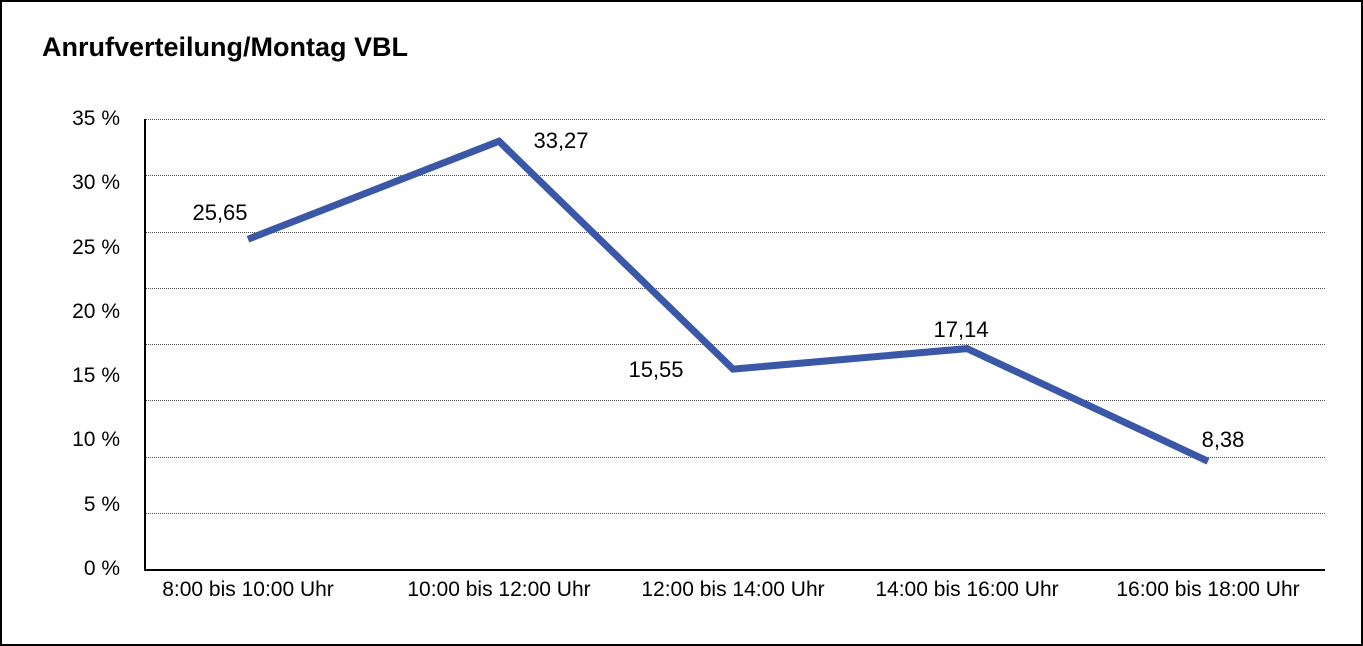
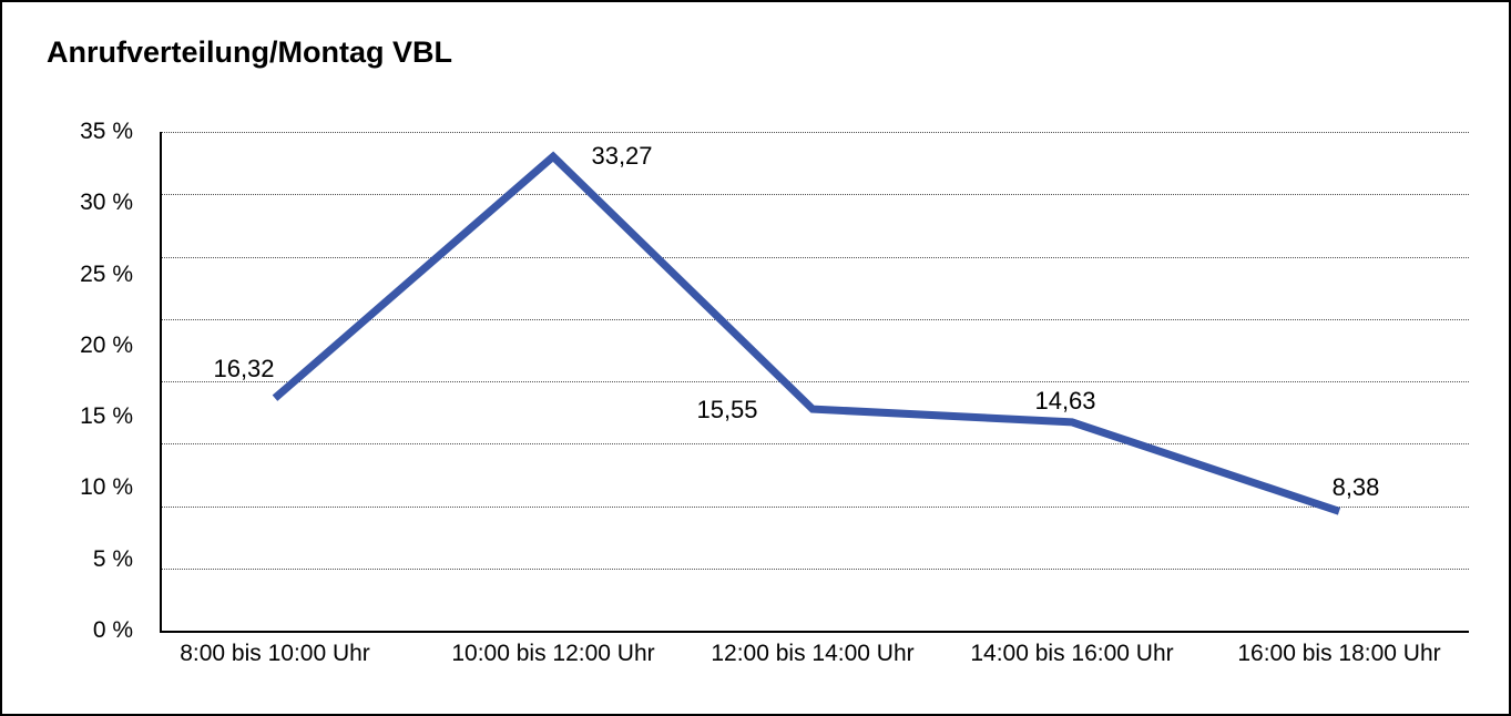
8:00 bis 10:00 Uhr: 25,65 -> 16,32
14:00 bis 16:00 Uhr: 17,14 -> 14,63
